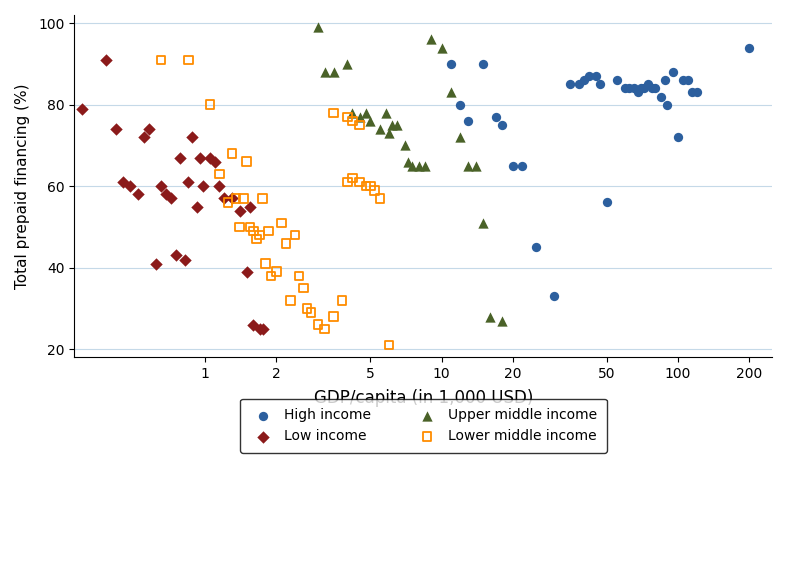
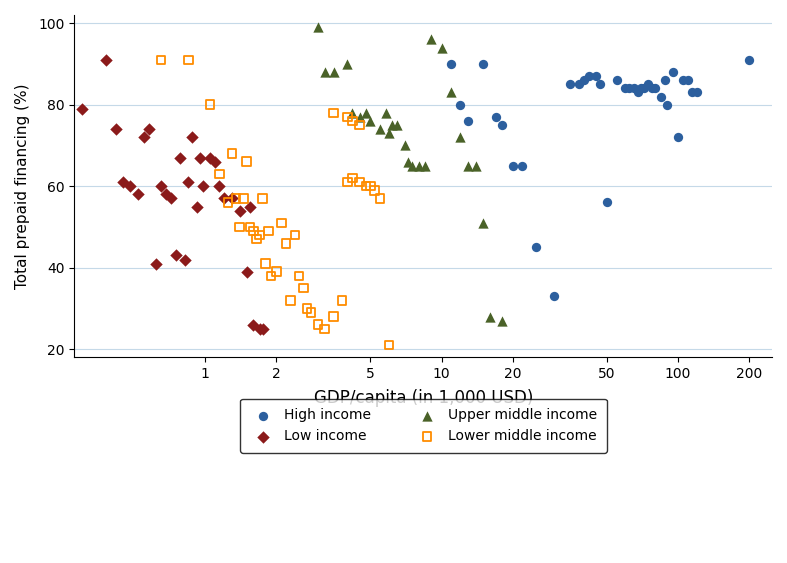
High income/200: 94 -> 91
